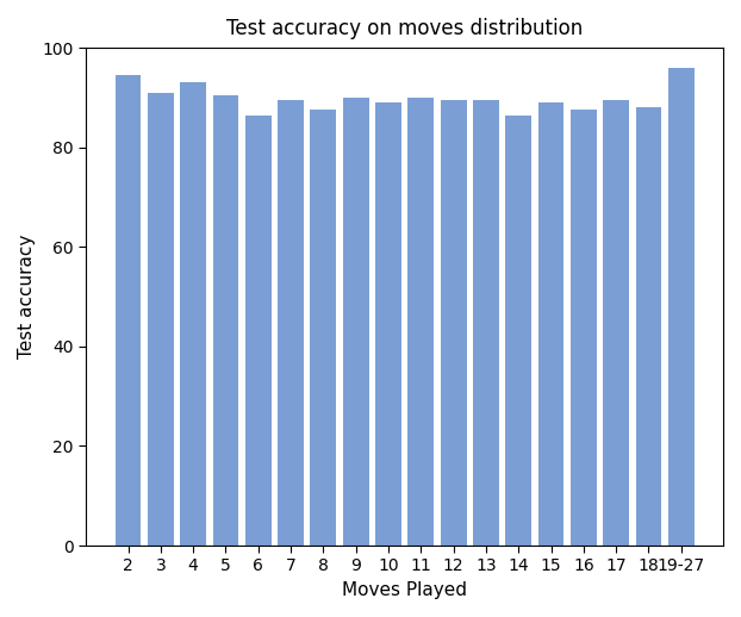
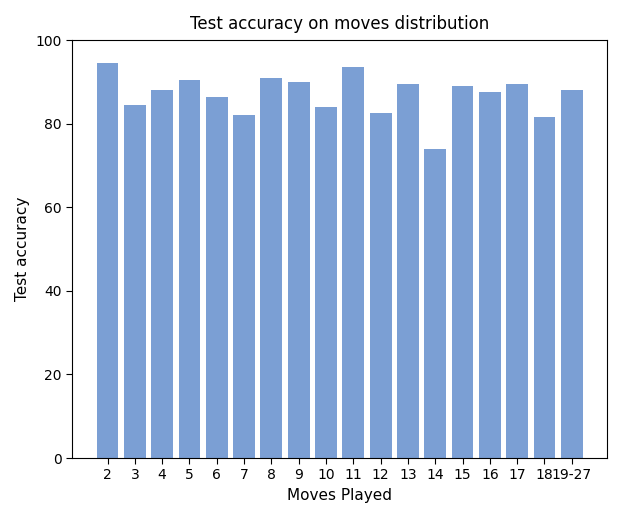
3: 91.0 -> 84.5
4: 93.0 -> 88.0
7: 89.5 -> 82.0
8: 87.5 -> 91.0
10: 89.0 -> 84.0
11: 90.0 -> 93.5
12: 89.5 -> 82.5
14: 86.5 -> 74.0
18: 88.0 -> 81.5
19-27: 96.0 -> 88.0
